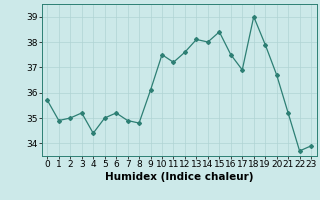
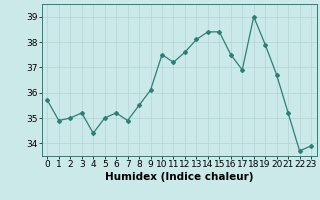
8: 34.8 -> 35.5
14: 38.0 -> 38.4
